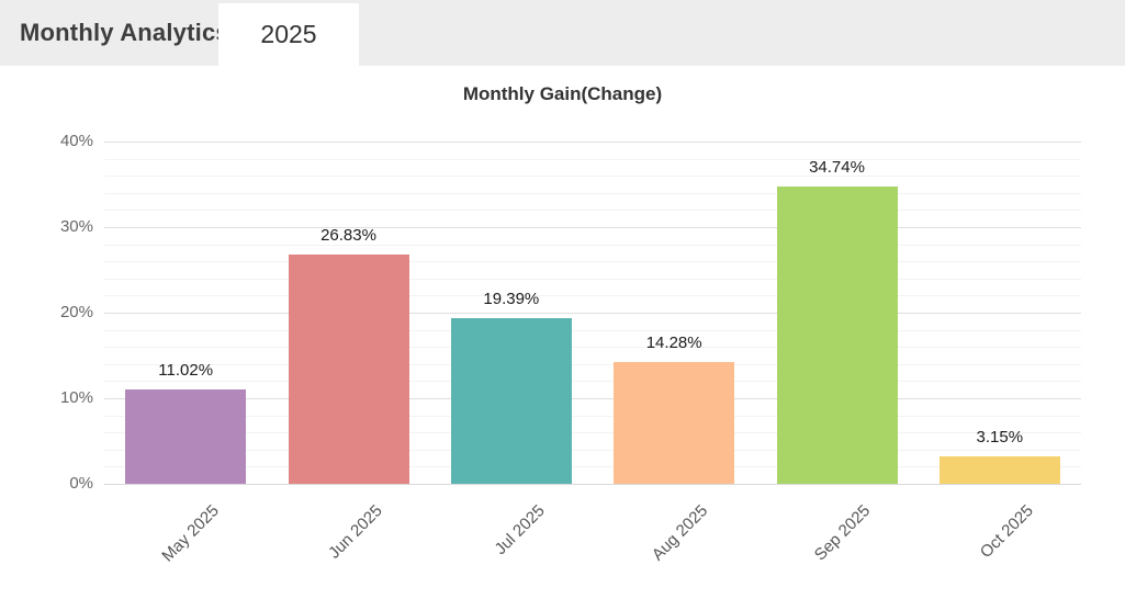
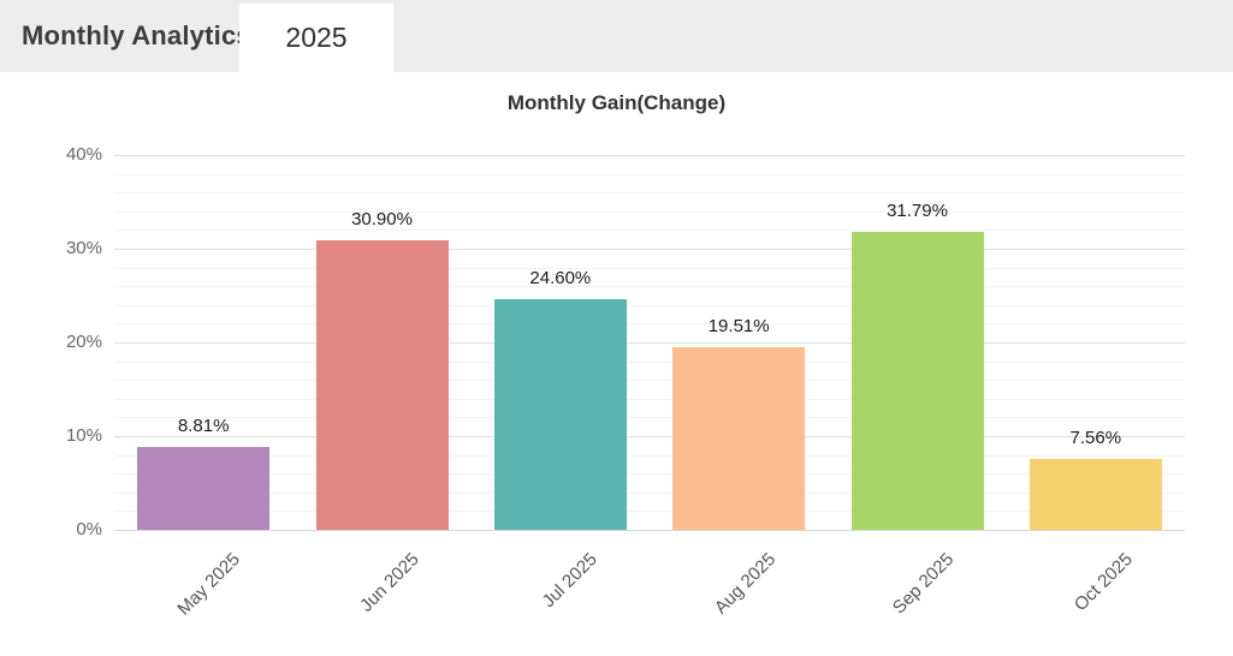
May 2025: 11.02% -> 8.81%
Jun 2025: 26.83% -> 30.90%
Jul 2025: 19.39% -> 24.60%
Aug 2025: 14.28% -> 19.51%
Sep 2025: 34.74% -> 31.79%
Oct 2025: 3.15% -> 7.56%
